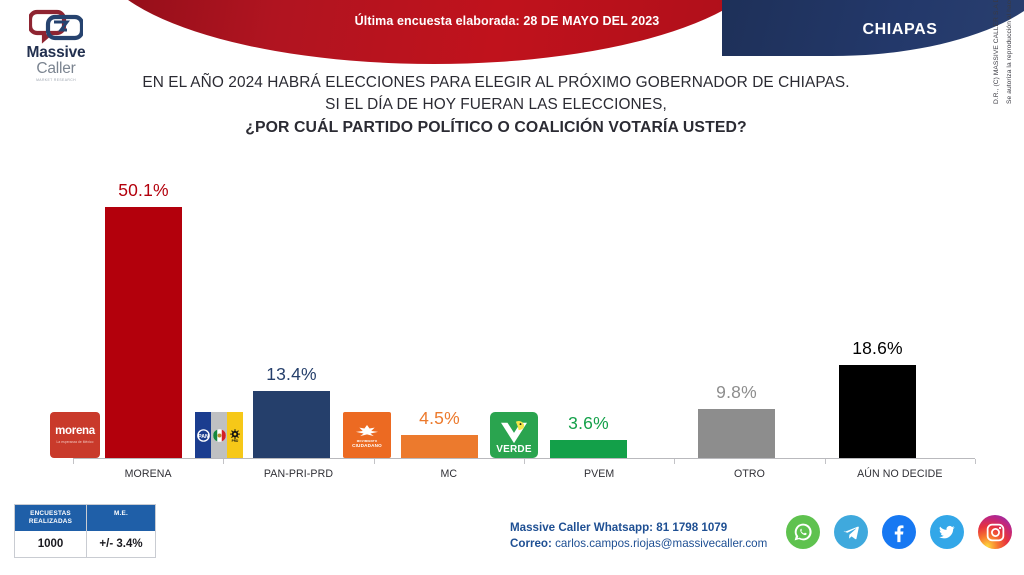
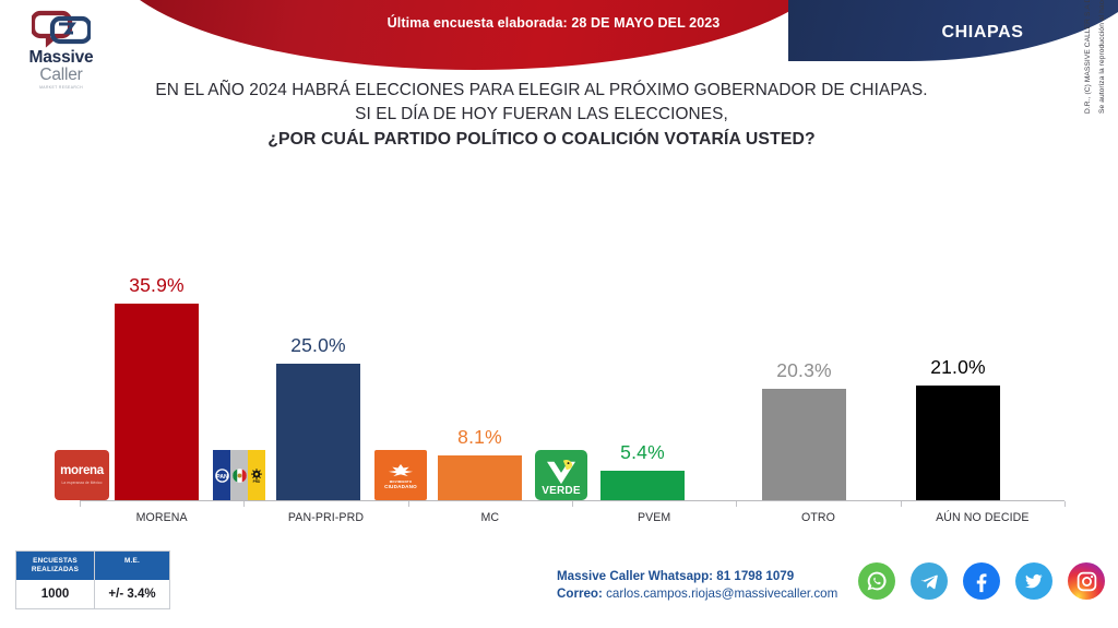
MORENA: 50.1% -> 35.9%
PAN-PRI-PRD: 13.4% -> 25.0%
MC: 4.5% -> 8.1%
PVEM: 3.6% -> 5.4%
OTRO: 9.8% -> 20.3%
AÚN NO DECIDE: 18.6% -> 21.0%
